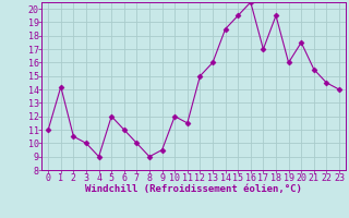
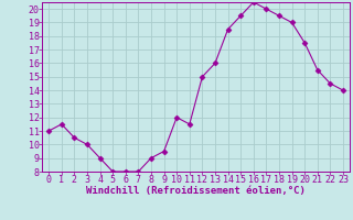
1: 14.2 -> 11.5
5: 12.0 -> 8.0
6: 11.0 -> 8.0
7: 10.0 -> 8.0
17: 17.0 -> 20.0
19: 16.0 -> 19.0
